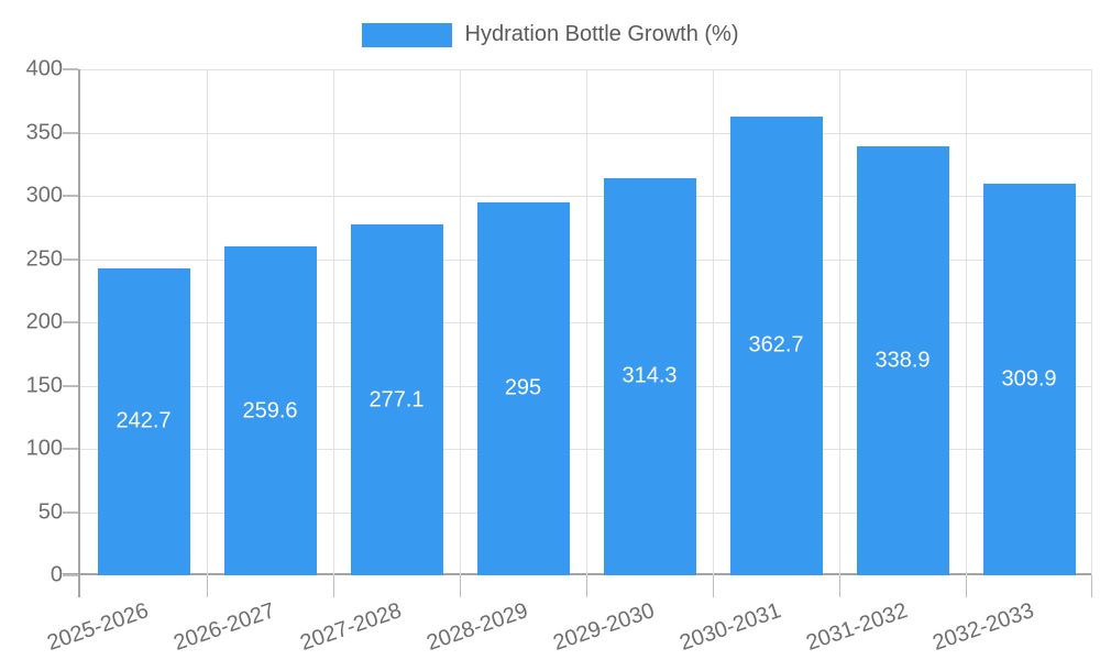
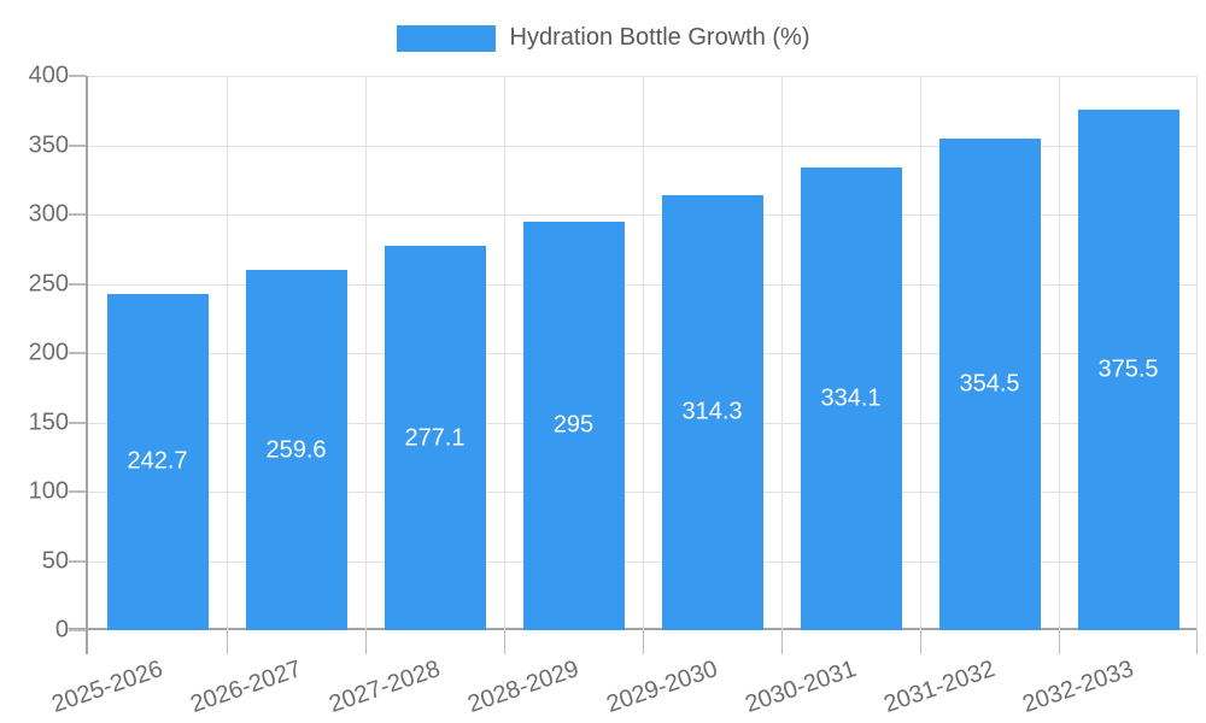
2030-2031: 362.7 -> 334.1
2031-2032: 338.9 -> 354.5
2032-2033: 309.9 -> 375.5
